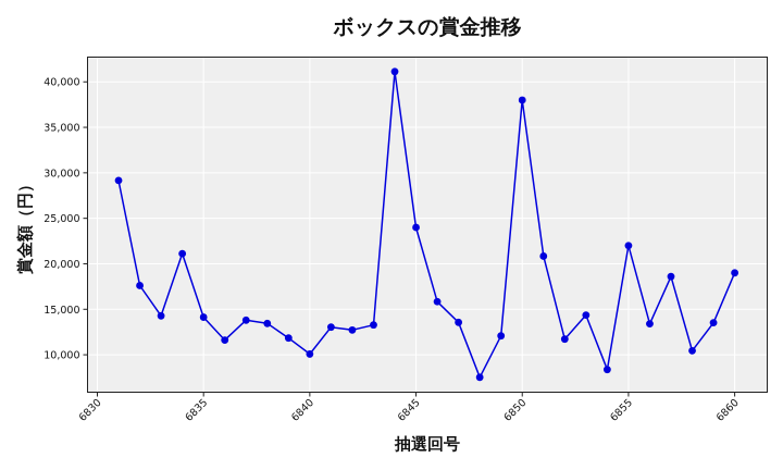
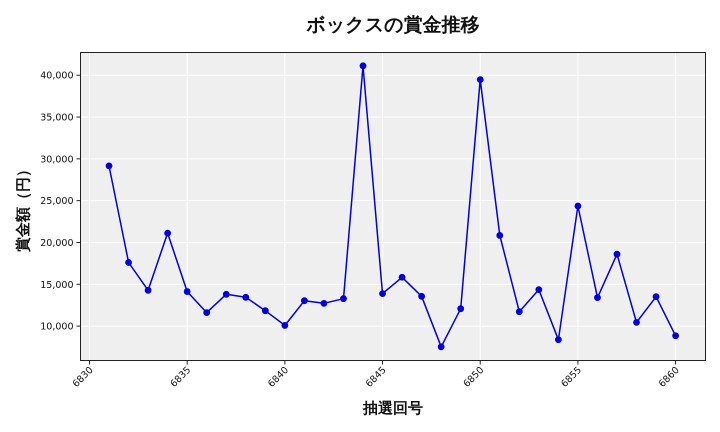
6845: 24000 -> 14000
6850: 38000 -> 39000
6855: 22000 -> 24000
6860: 19000 -> 9000
